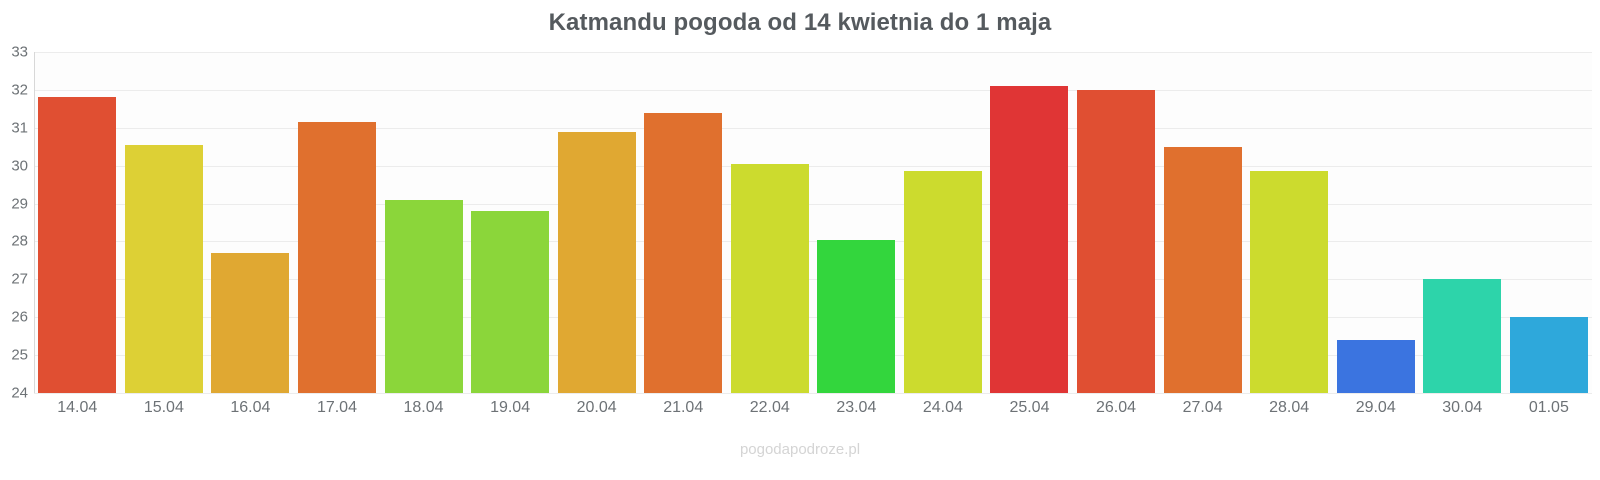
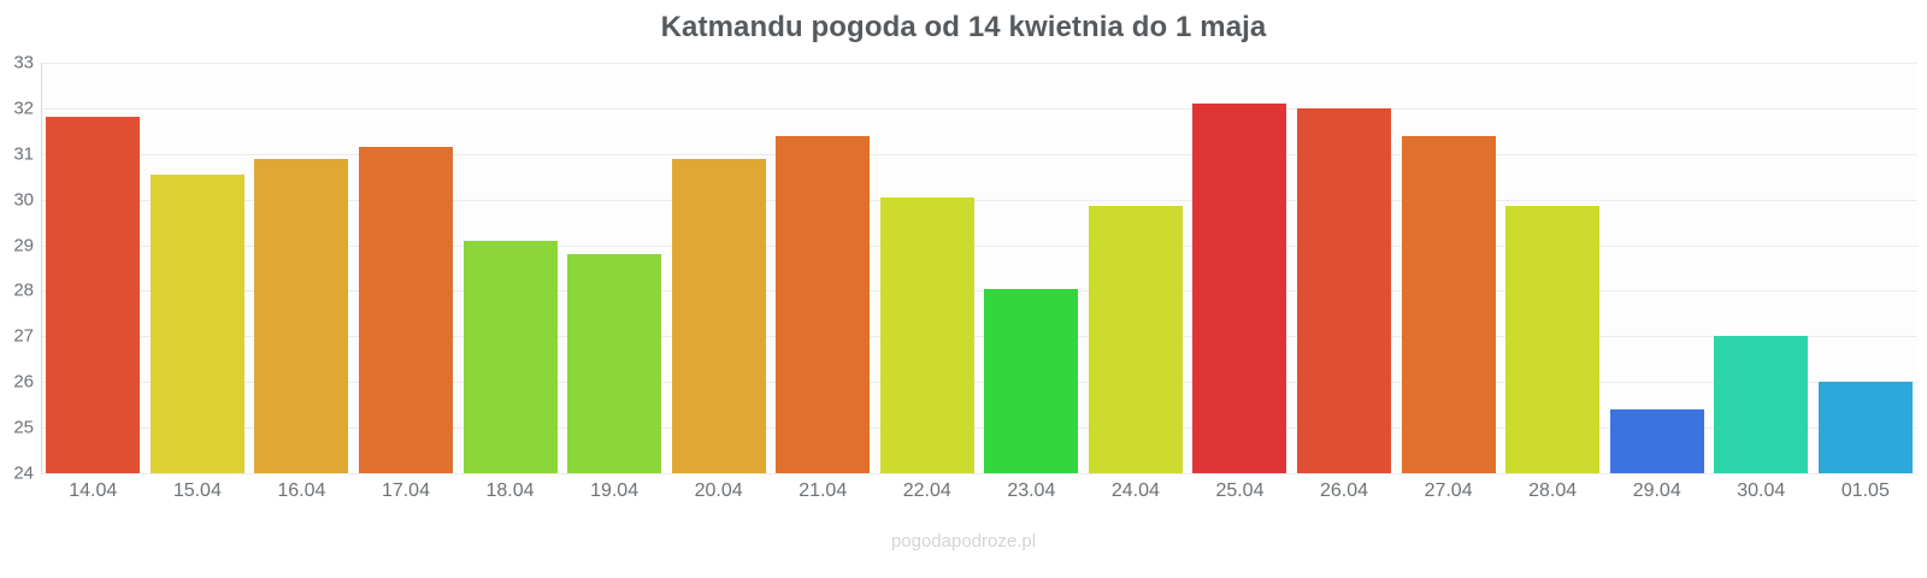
16.04: 27.7 -> 30.9
27.04: 30.5 -> 31.4
